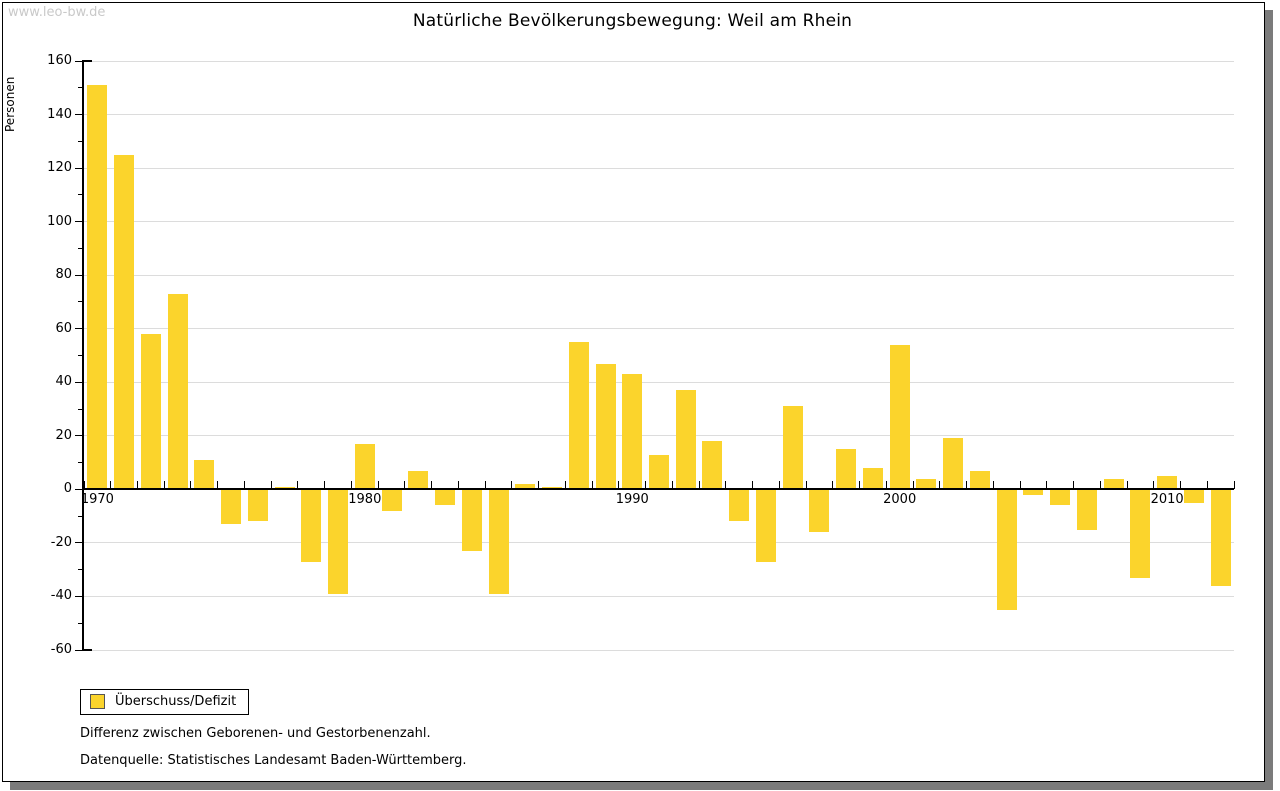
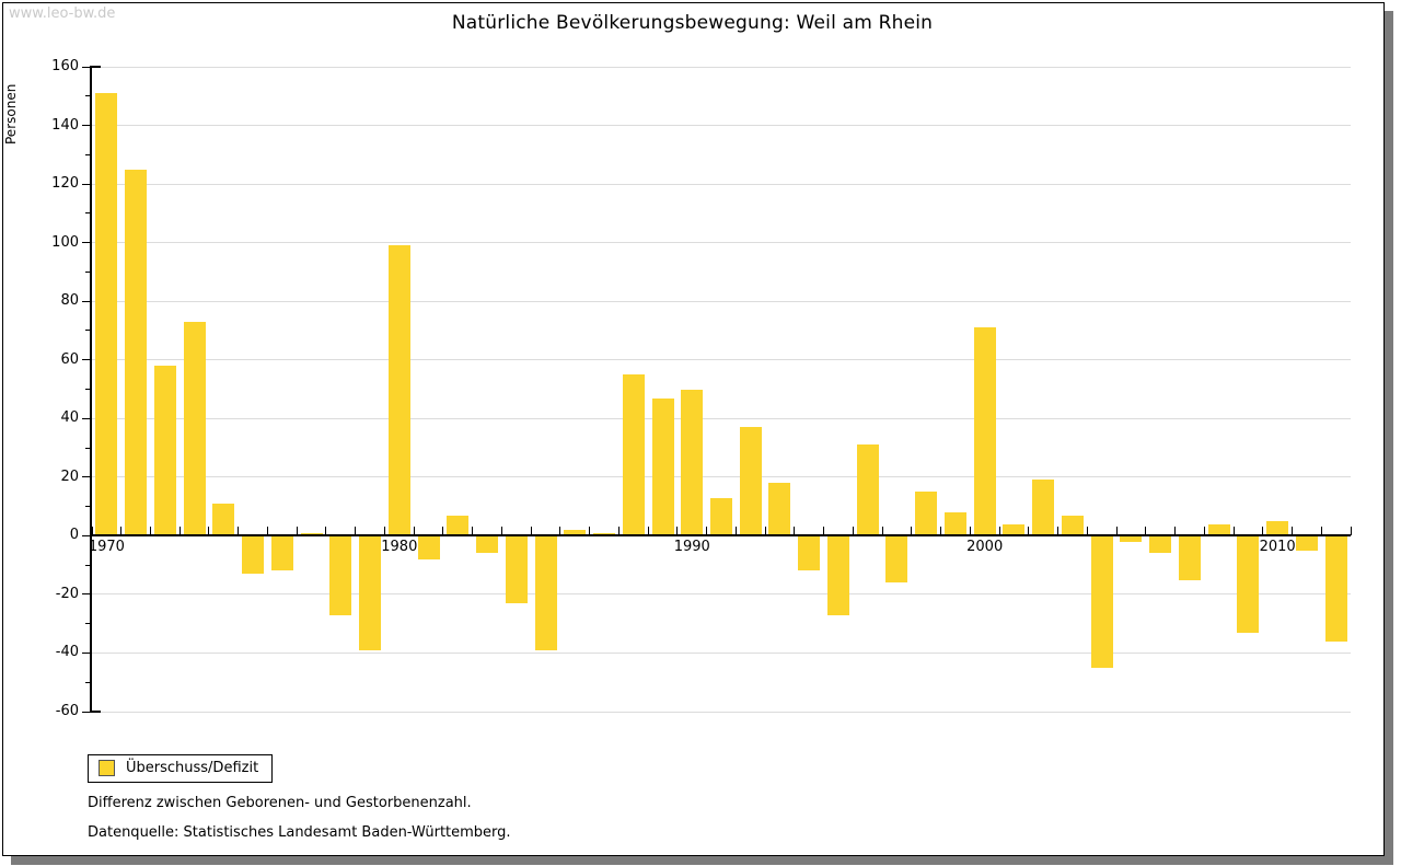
1980: 17 -> 99
1990: 43 -> 50
2000: 54 -> 71
